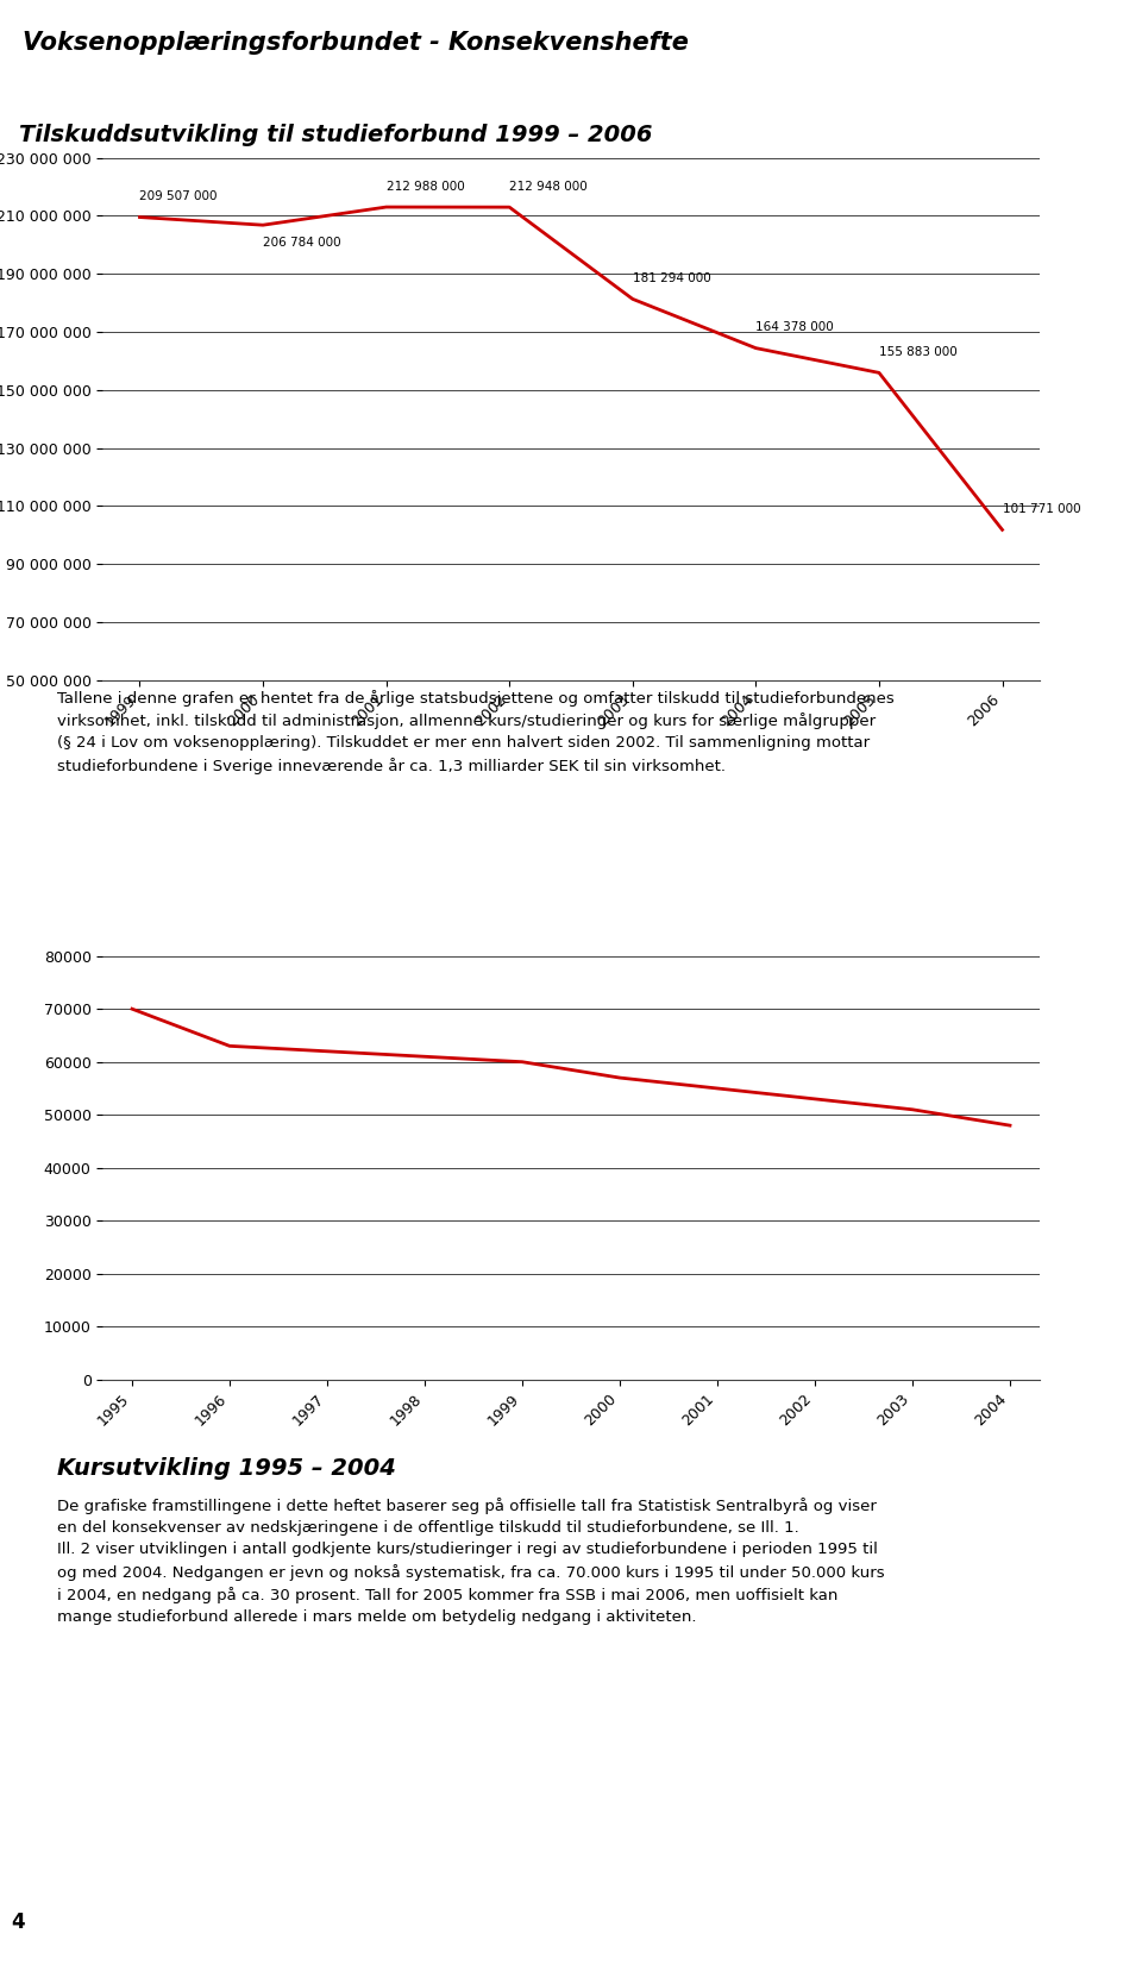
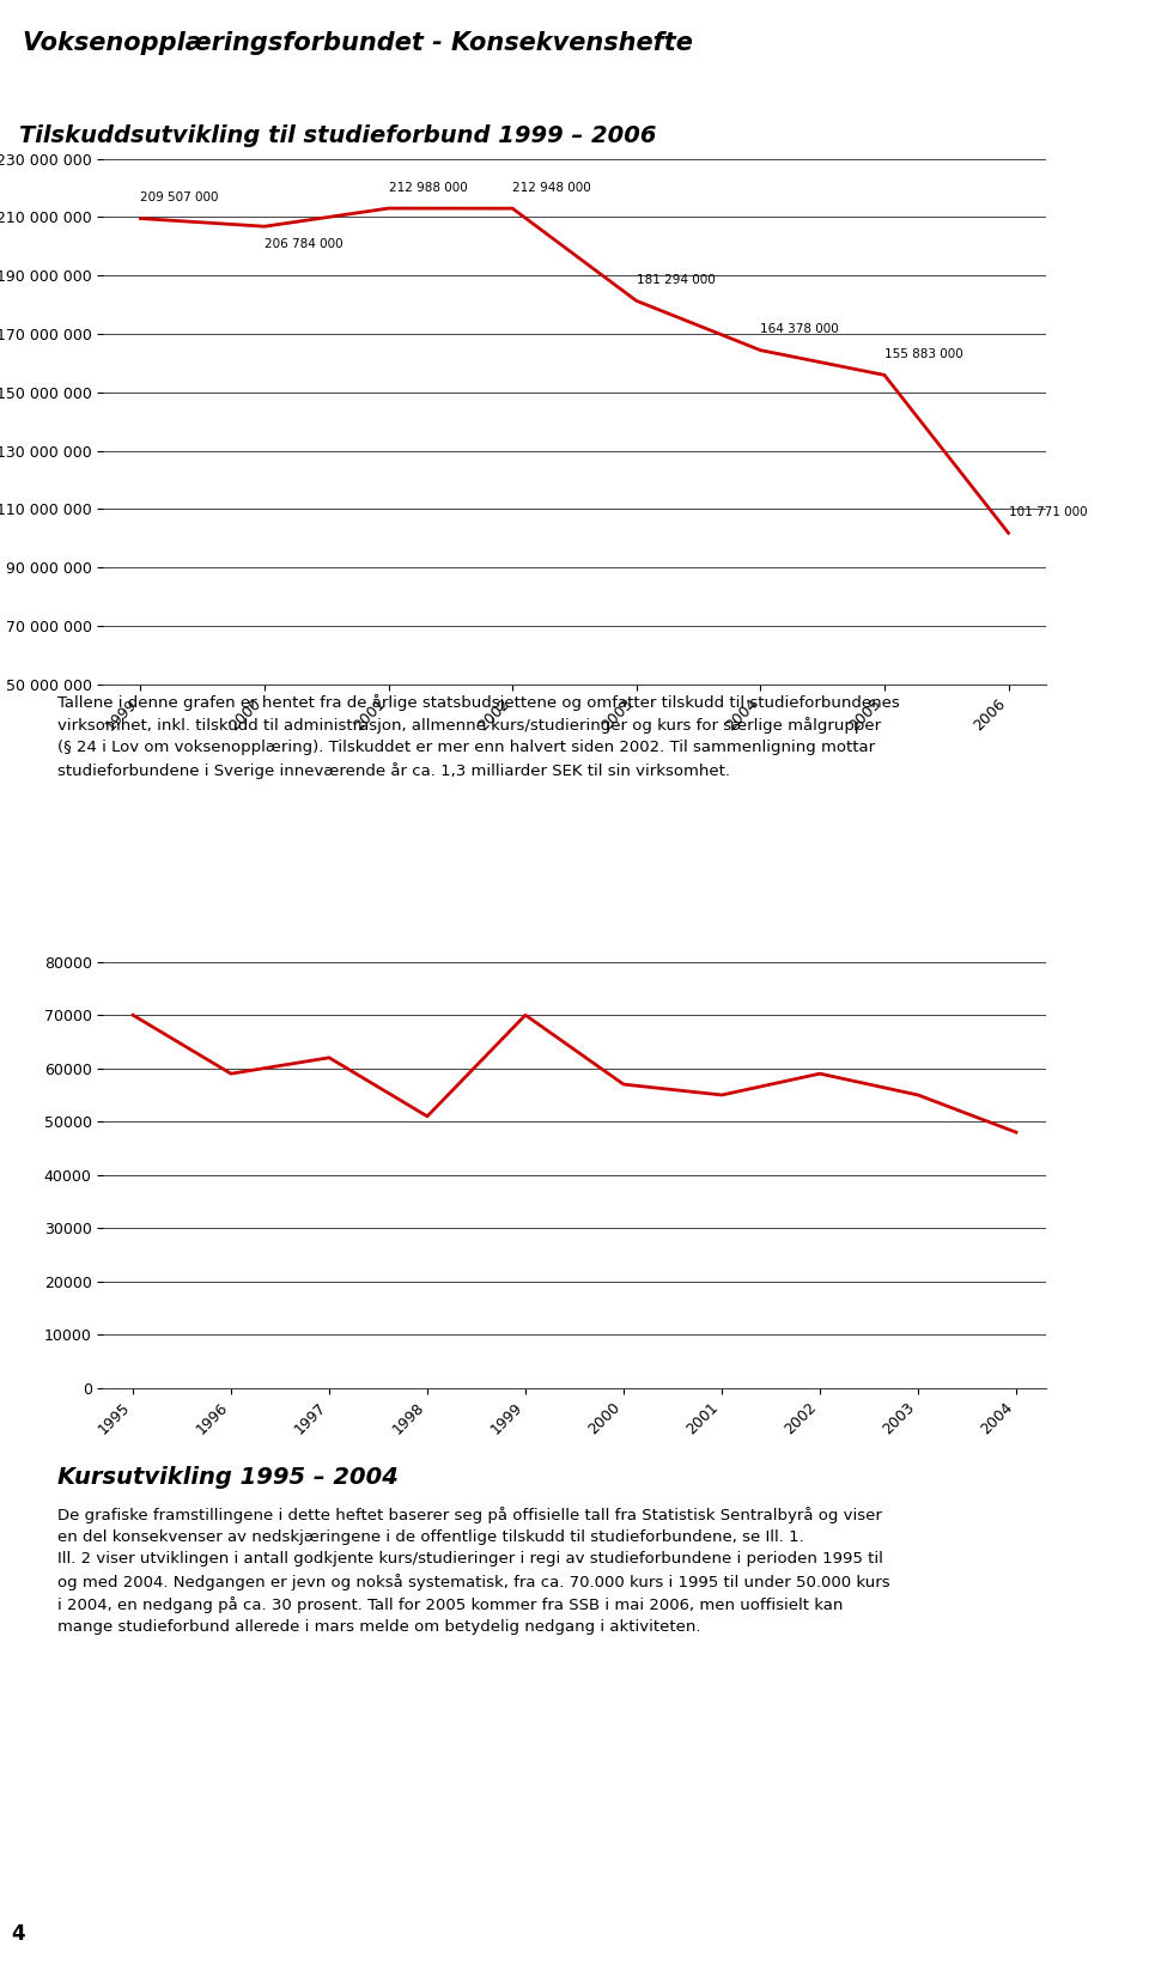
1996: 63000 -> 59000
1998: 61000 -> 51000
1999: 60000 -> 70000
2002: 53000 -> 59000
2003: 51000 -> 55000
